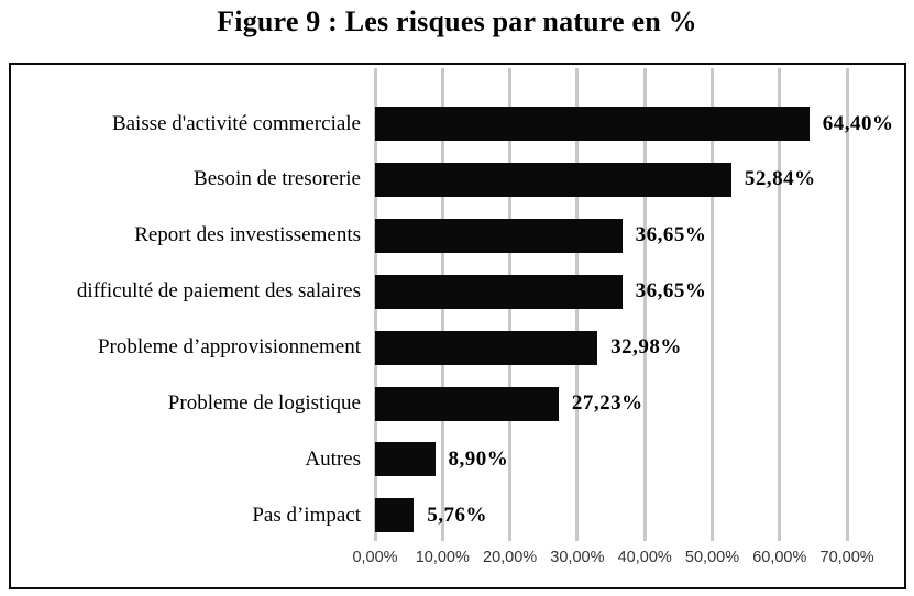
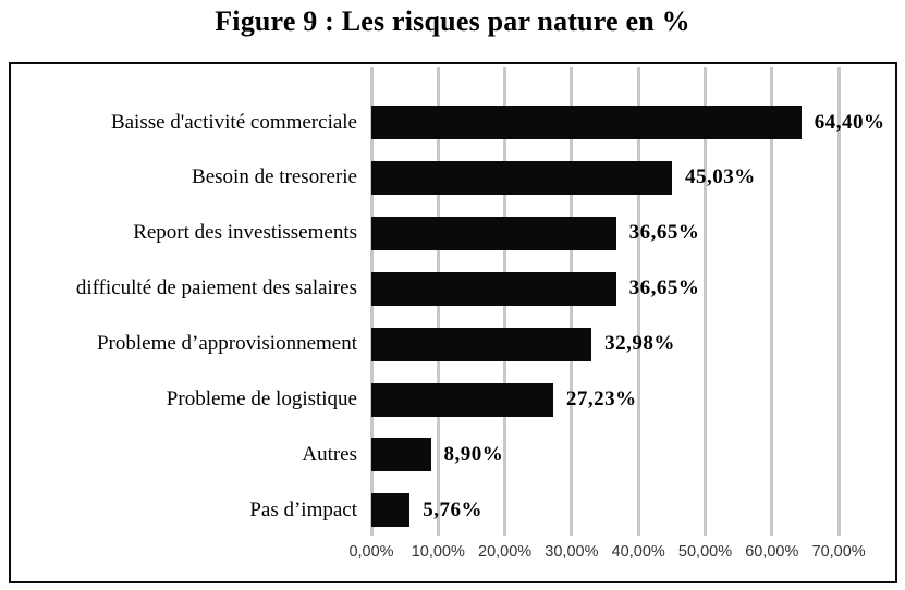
Besoin de tresorerie: 52,84% -> 45,03%
